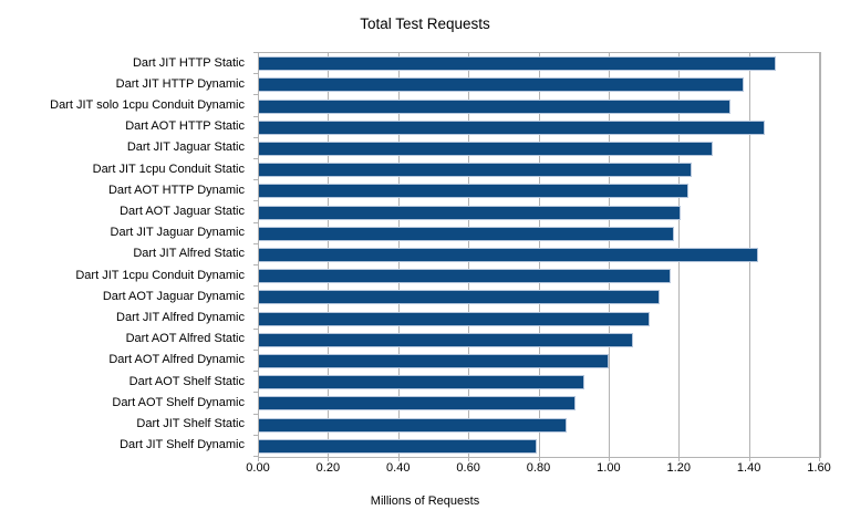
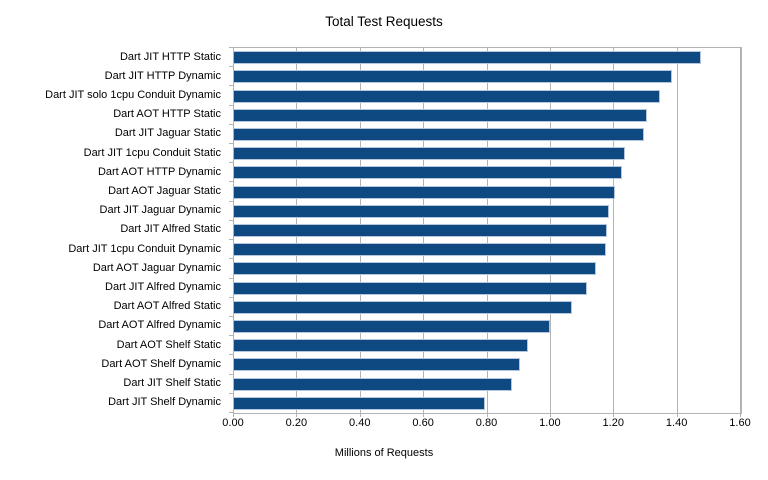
Dart AOT HTTP Static: 1.44 -> 1.30
Dart JIT Alfred Static: 1.42 -> 1.18
